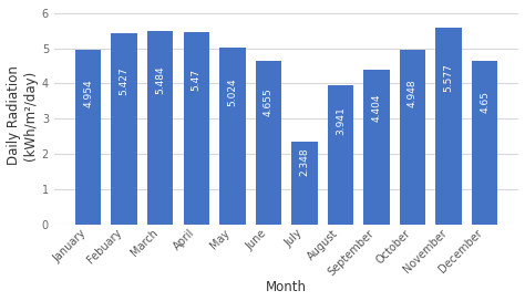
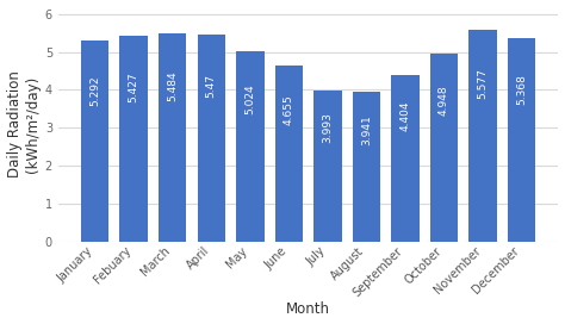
January: 4.954 -> 5.292
July: 2.348 -> 3.993
December: 4.65 -> 5.368
